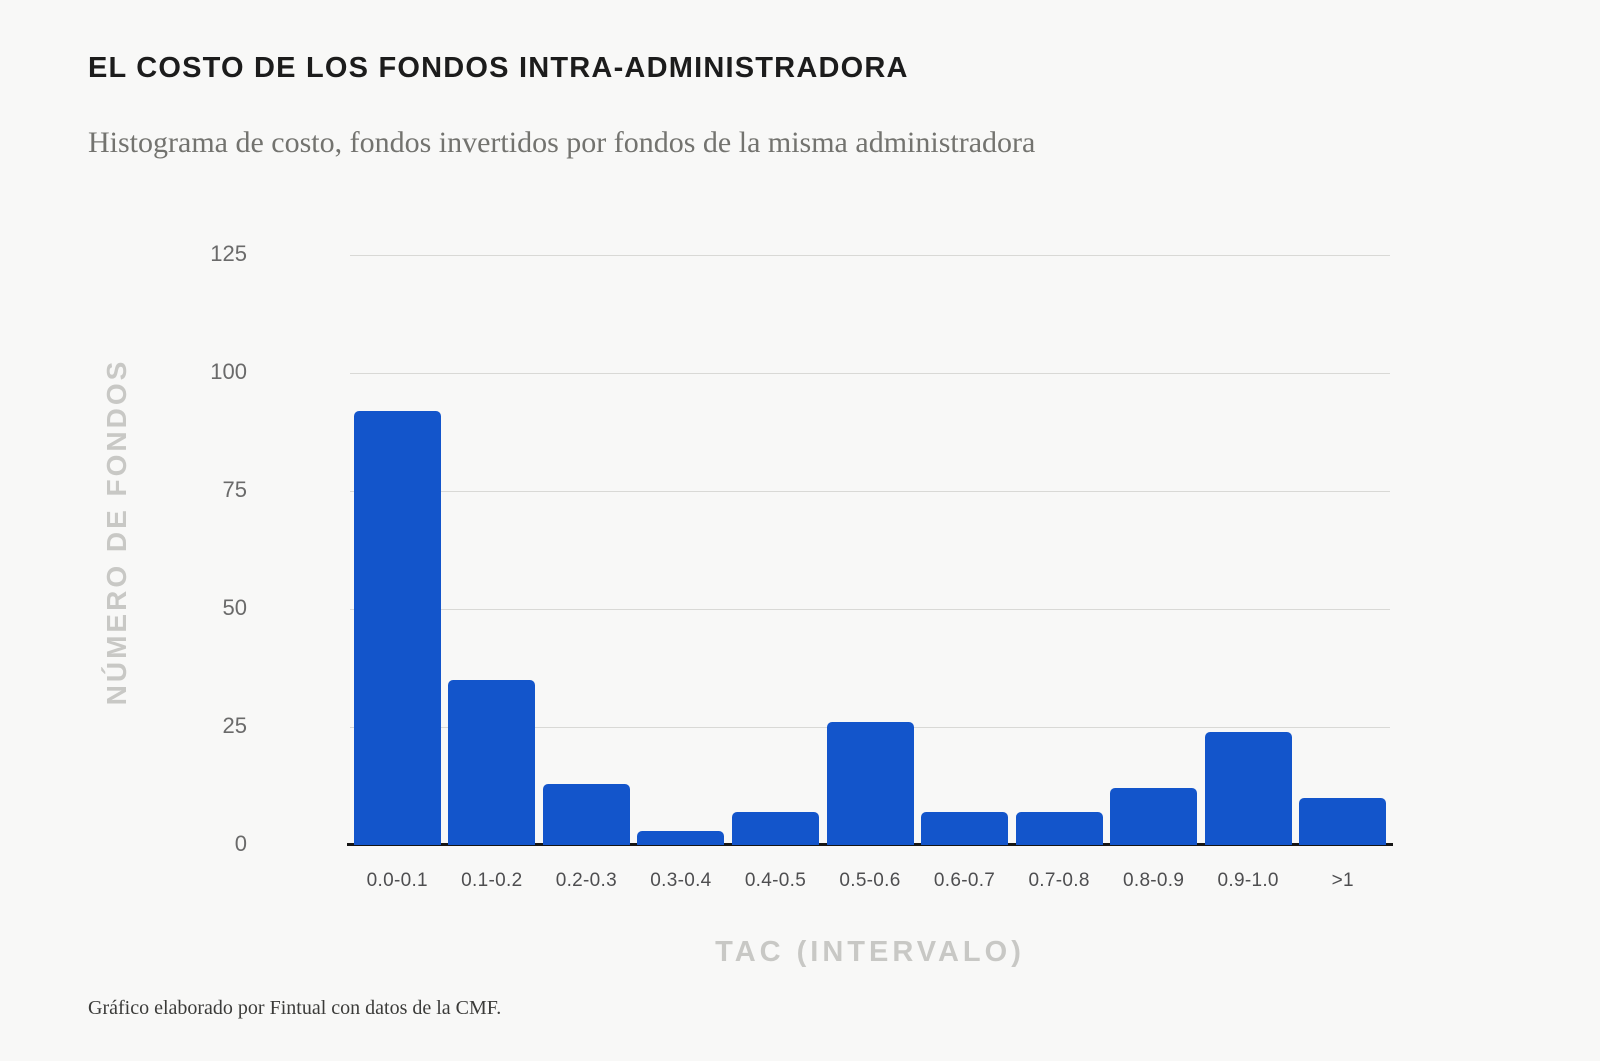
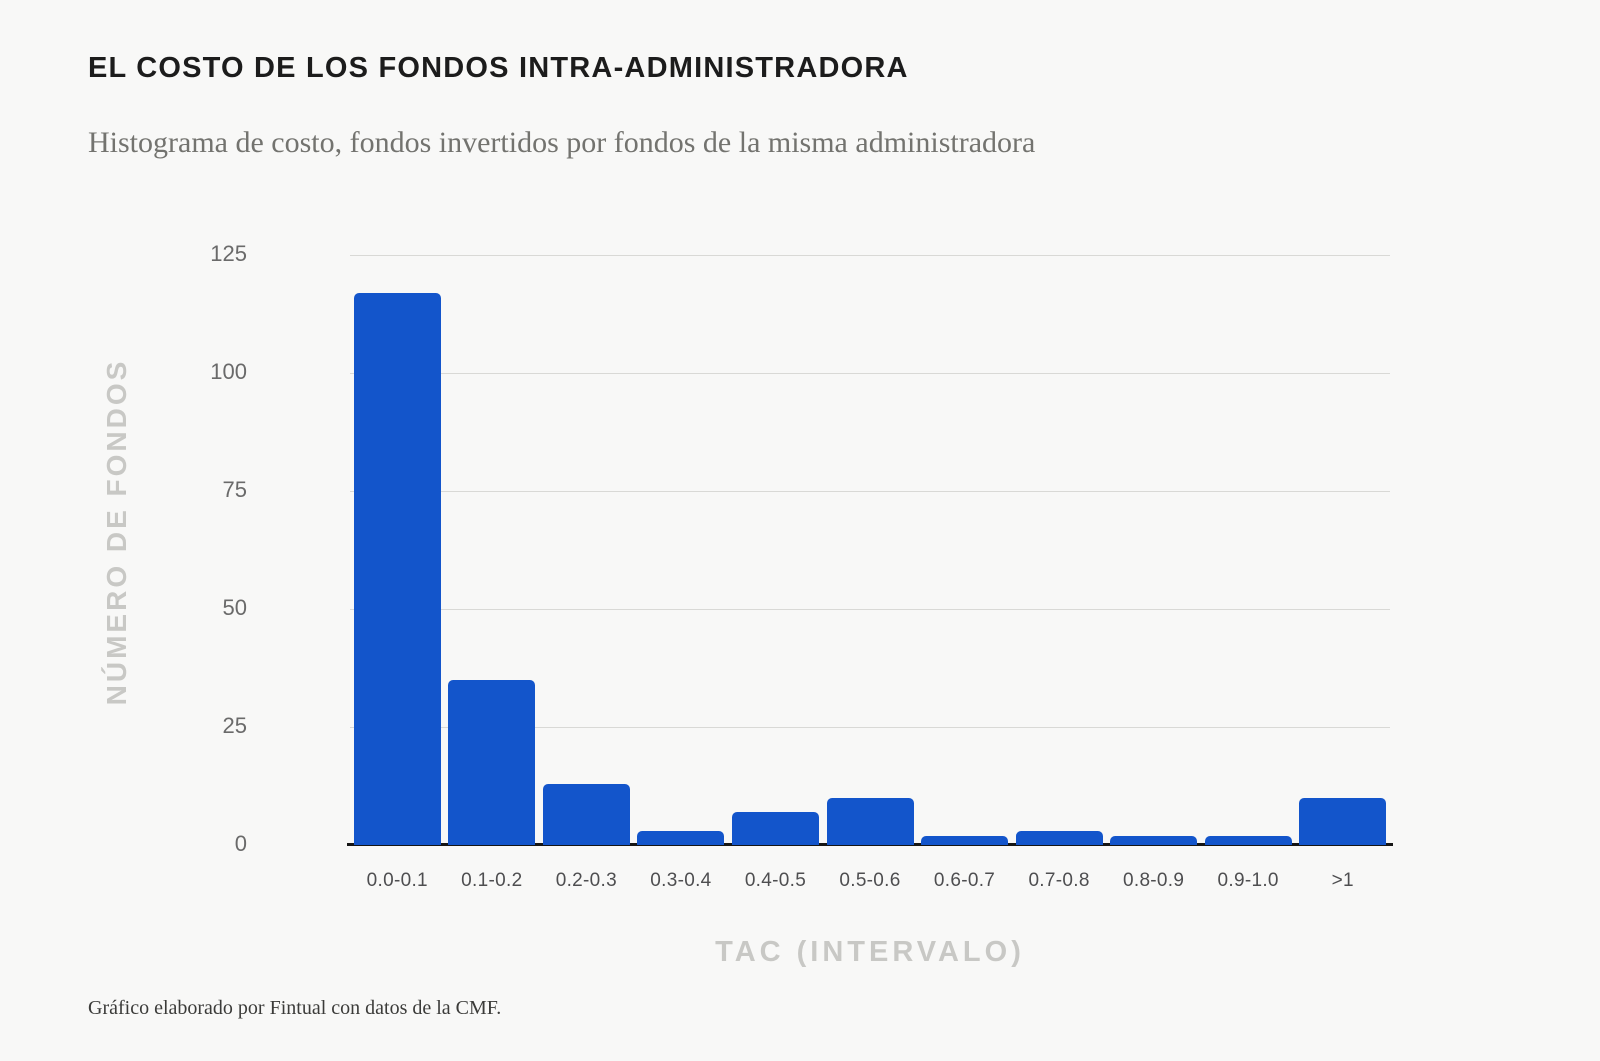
0.0-0.1: 92 -> 117
0.5-0.6: 26 -> 10
0.6-0.7: 7 -> 2
0.7-0.8: 7 -> 3
0.8-0.9: 12 -> 2
0.9-1.0: 24 -> 2
